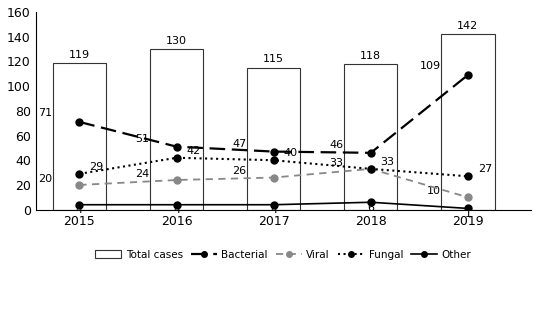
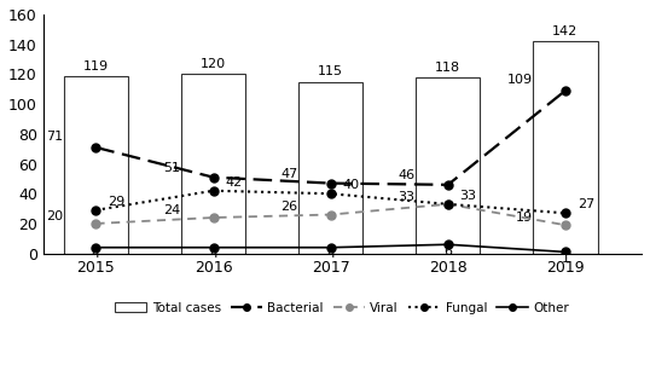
Total cases/2016: 130 -> 120
Viral/2019: 10 -> 19
